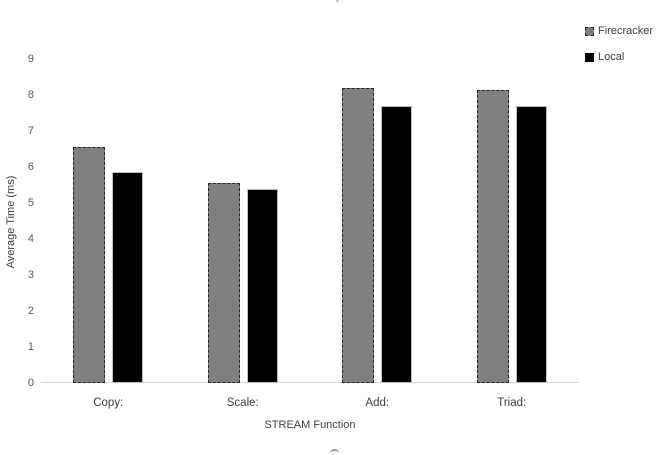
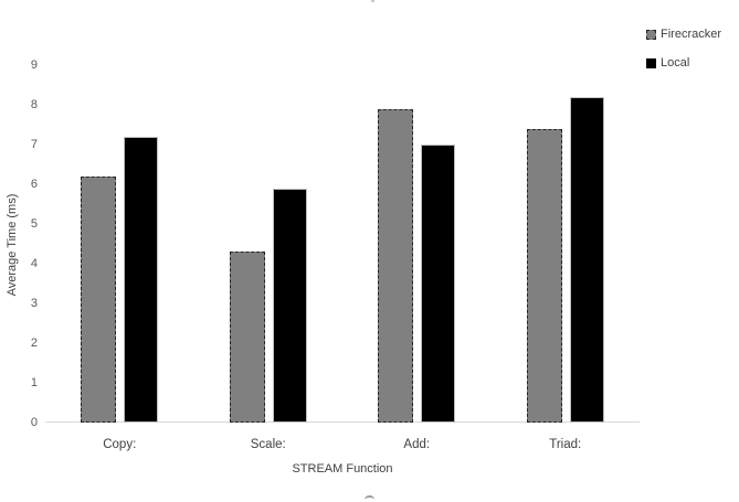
Firecracker/Copy:: 6.5 -> 6.2
Local/Copy:: 5.8 -> 7.2
Firecracker/Scale:: 5.5 -> 4.3
Local/Scale:: 5.4 -> 5.9
Firecracker/Add:: 8.2 -> 7.9
Local/Add:: 7.7 -> 7.0
Firecracker/Triad:: 8.2 -> 7.4
Local/Triad:: 7.7 -> 8.2
